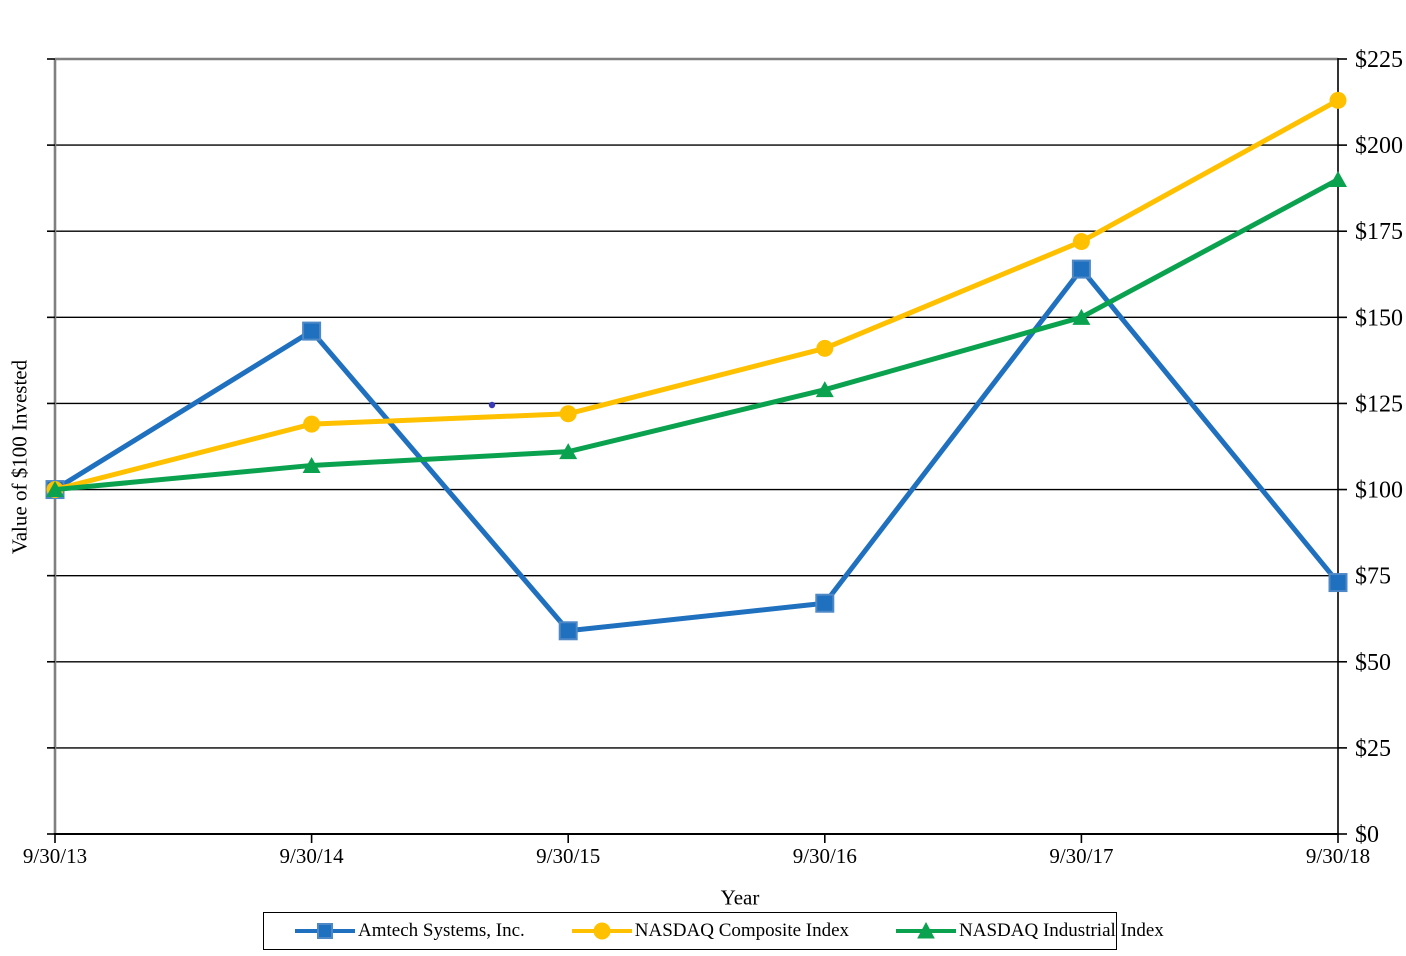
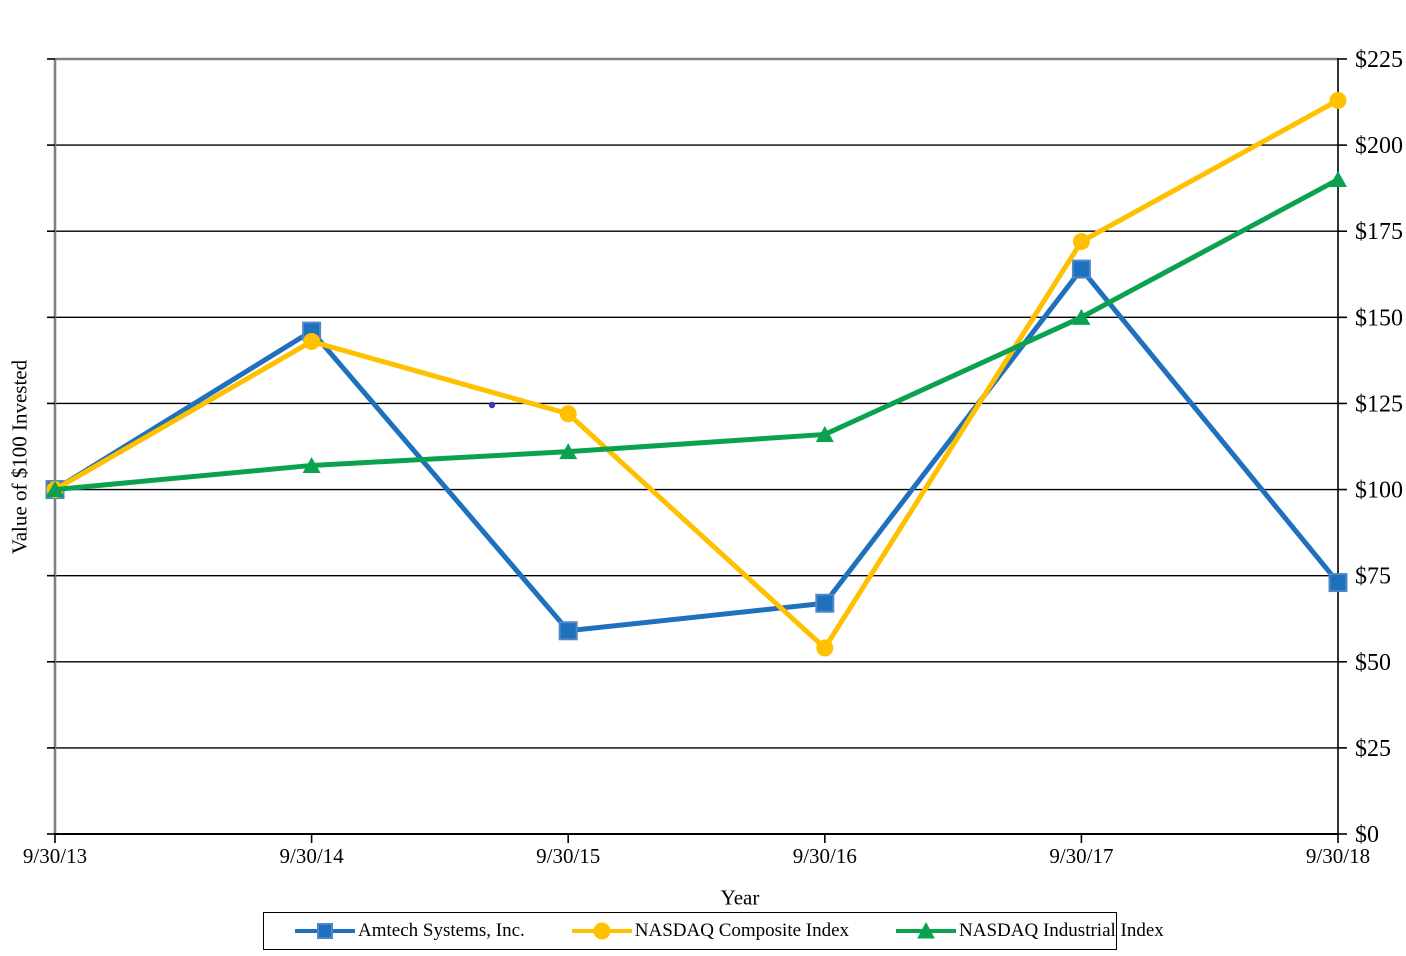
NASDAQ Composite Index/9/30/14: $119 -> $143
NASDAQ Composite Index/9/30/16: $141 -> $54
NASDAQ Industrial Index/9/30/16: $129 -> $116
